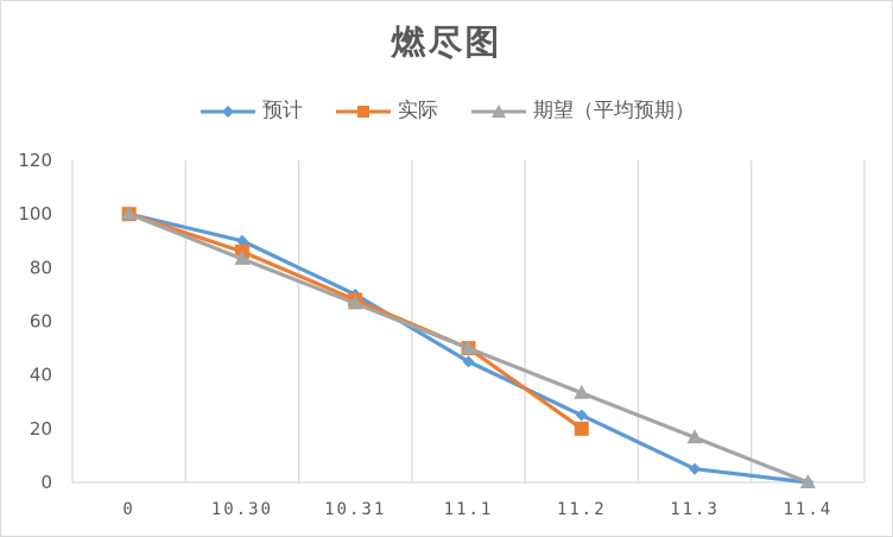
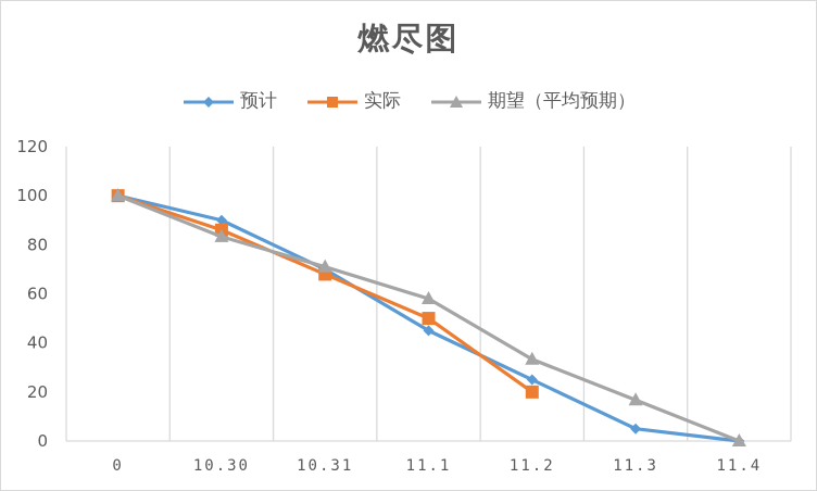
期望（平均预期）/10.31: 67 -> 71
期望（平均预期）/11.1: 50 -> 58
